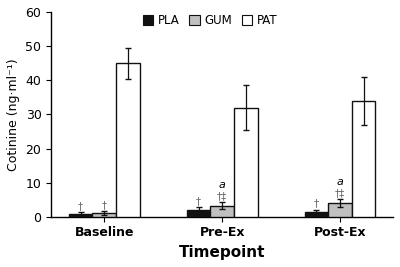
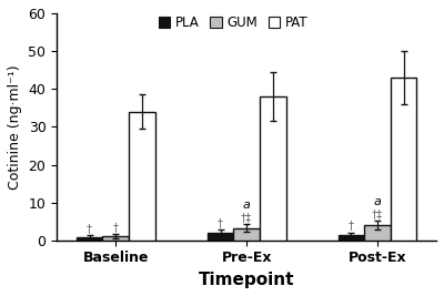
PAT/Baseline: 45 -> 34
PAT/Pre-Ex: 32 -> 38
PAT/Post-Ex: 34 -> 43
